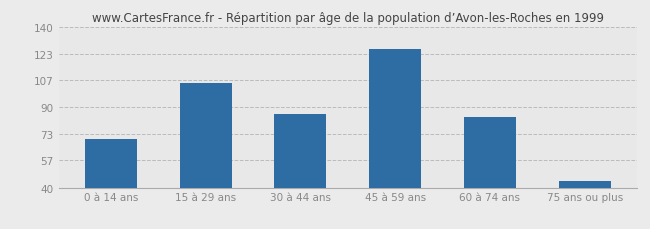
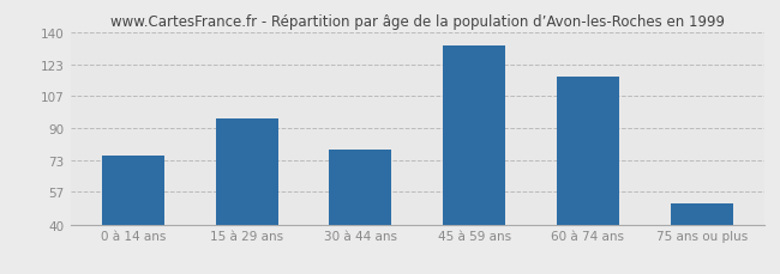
0 à 14 ans: 70 -> 76
15 à 29 ans: 105 -> 95
30 à 44 ans: 86 -> 79
45 à 59 ans: 126 -> 133
60 à 74 ans: 84 -> 117
75 ans ou plus: 44 -> 51
